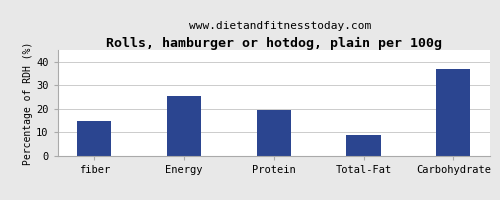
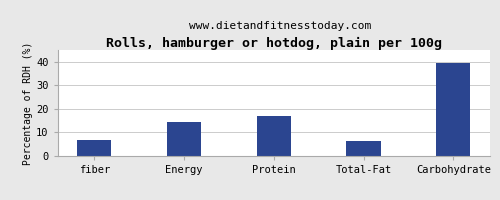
fiber: 15.0 -> 7.0
Energy: 25.5 -> 14.5
Protein: 19.5 -> 17.0
Total-Fat: 9.0 -> 6.5
Carbohydrate: 37.0 -> 39.5
